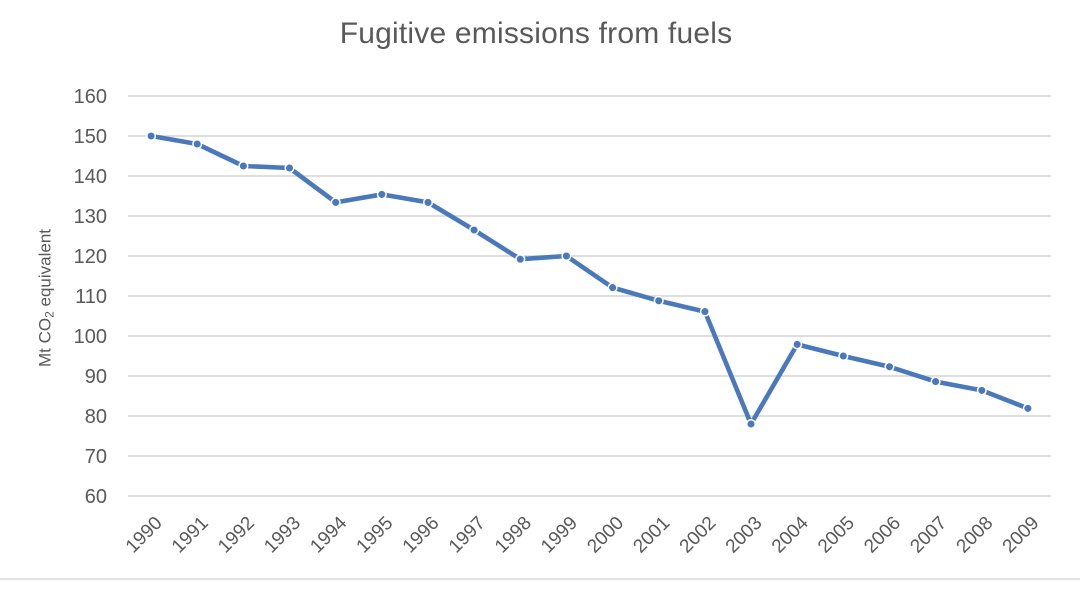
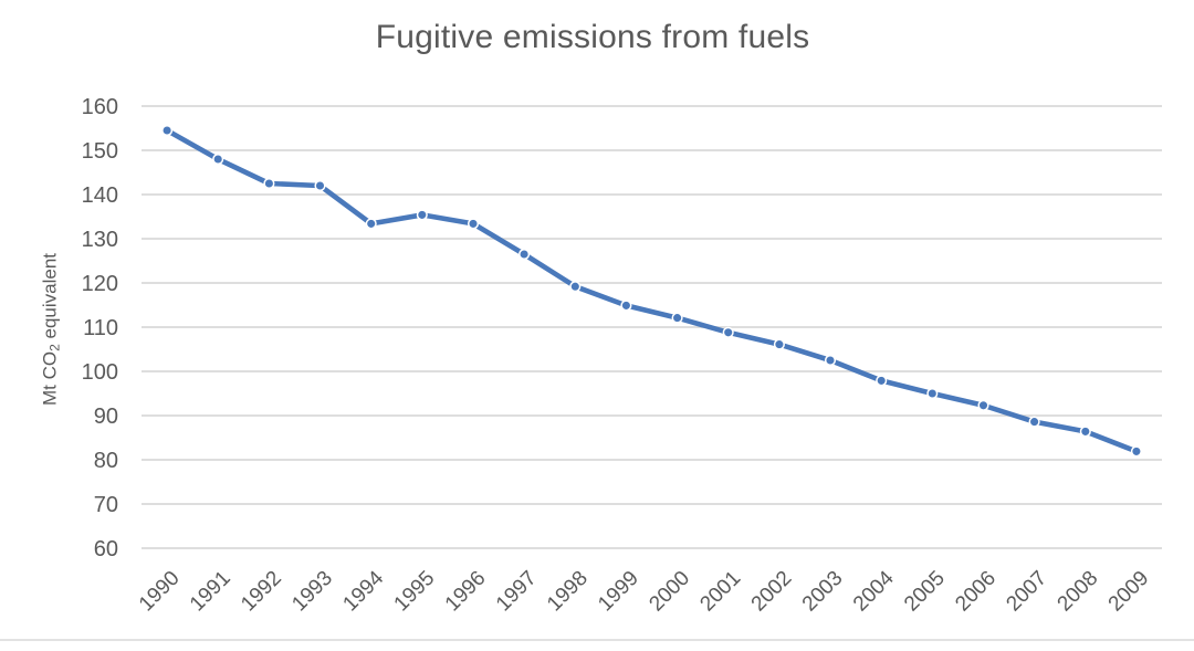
1990: 150 -> 154
1999: 120 -> 115
2003: 78 -> 102
